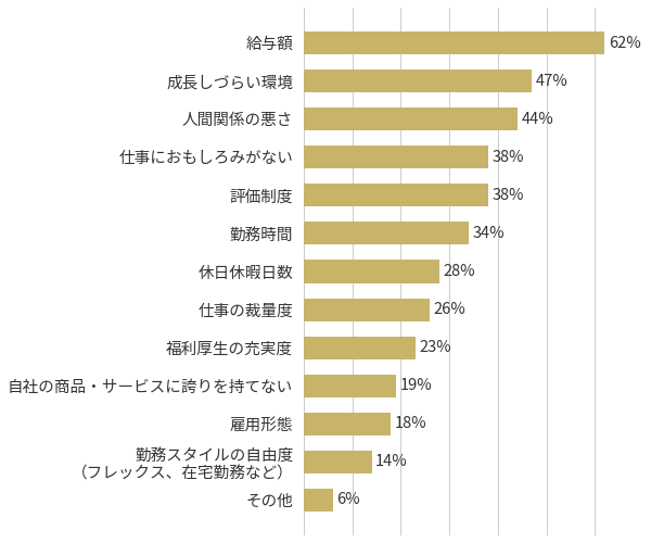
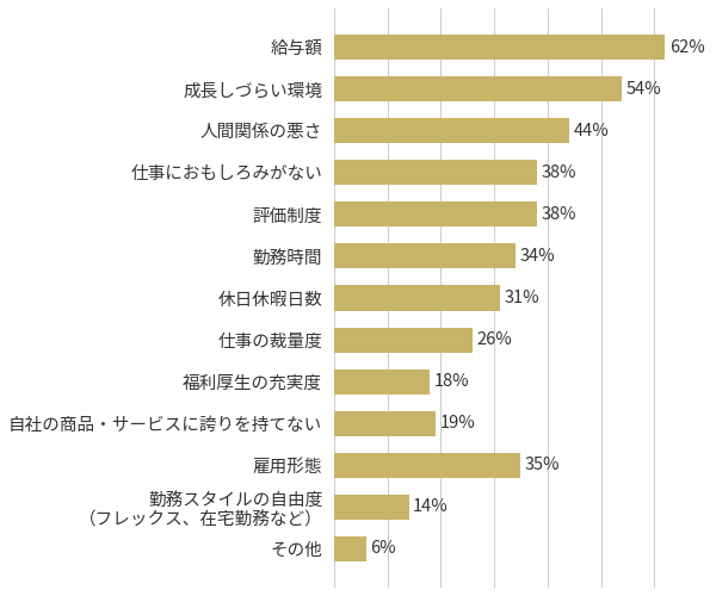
成長しづらい環境: 47% -> 54%
休日休暇日数: 28% -> 31%
福利厚生の充実度: 23% -> 18%
雇用形態: 18% -> 35%
